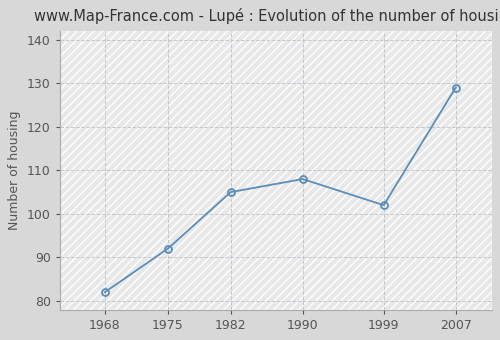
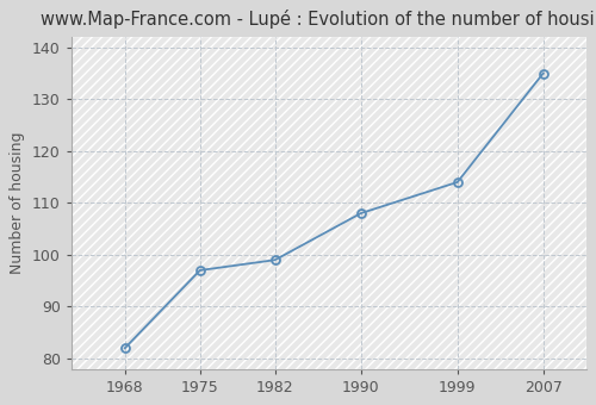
1975: 92 -> 97
1982: 105 -> 99
1999: 102 -> 114
2007: 129 -> 135
